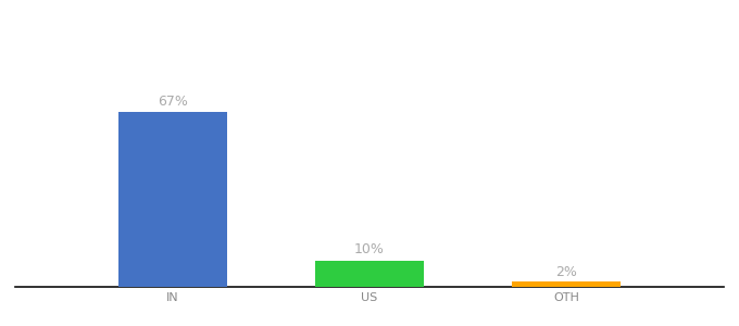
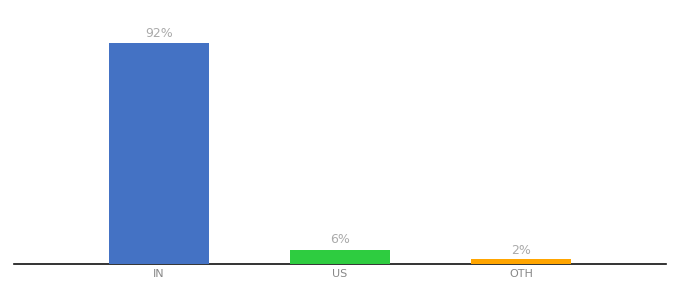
IN: 67% -> 92%
US: 10% -> 6%
